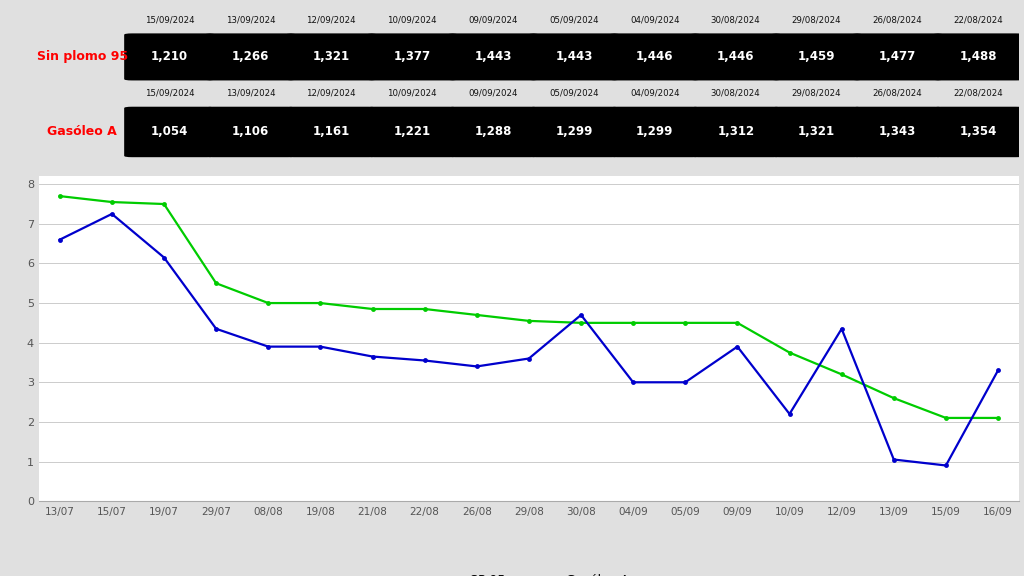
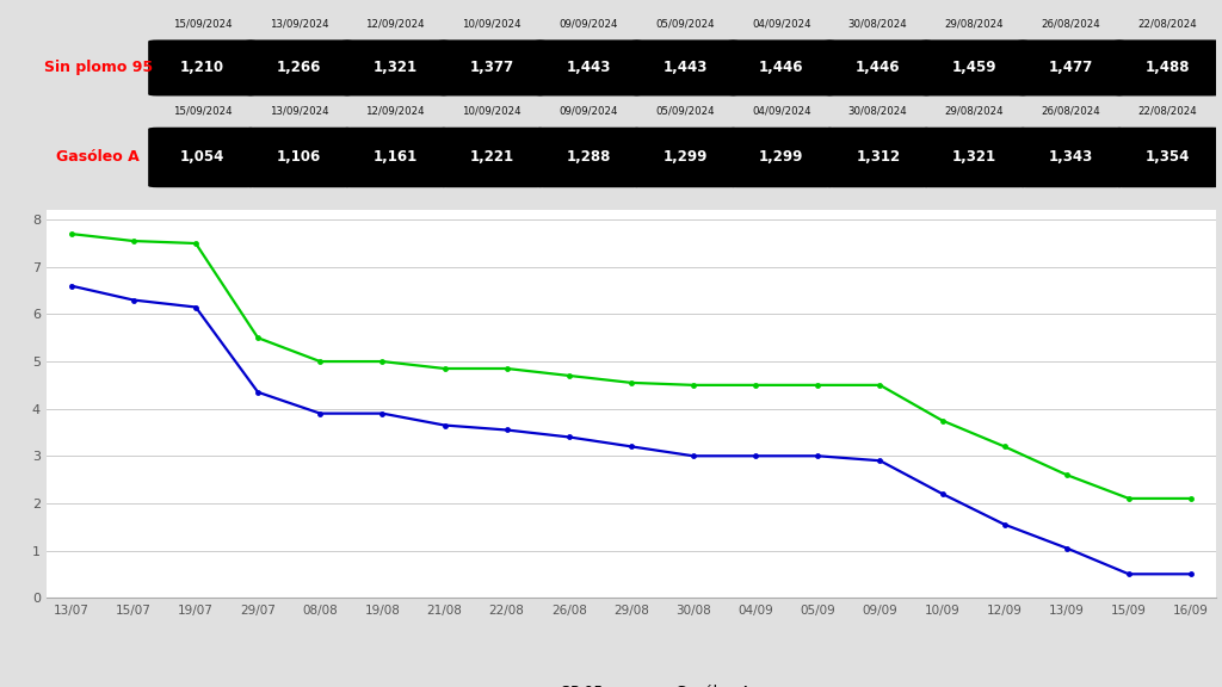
Gasóleo A/15/07: 7.25 -> 6.30
Gasóleo A/29/08: 3.60 -> 3.20
Gasóleo A/30/08: 4.70 -> 3.00
Gasóleo A/09/09: 3.90 -> 2.90
Gasóleo A/12/09: 4.35 -> 1.55
Gasóleo A/15/09: 0.90 -> 0.50
Gasóleo A/16/09: 3.30 -> 0.50
